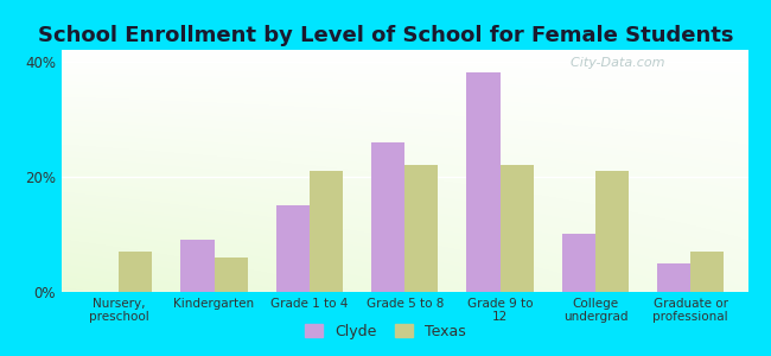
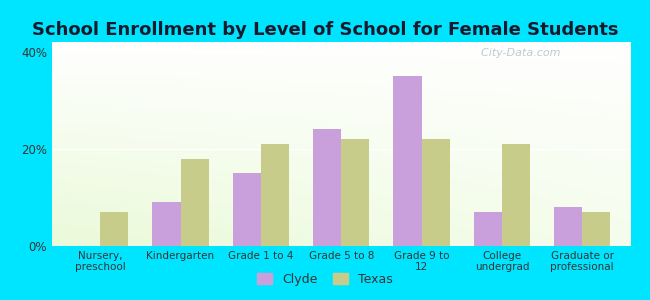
Texas/Kindergarten: 6% -> 18%
Clyde/Grade 5 to 8: 26% -> 24%
Clyde/Grade 9 to 12: 38% -> 35%
Clyde/College undergrad: 10% -> 7%
Clyde/Graduate or professional: 5% -> 8%
